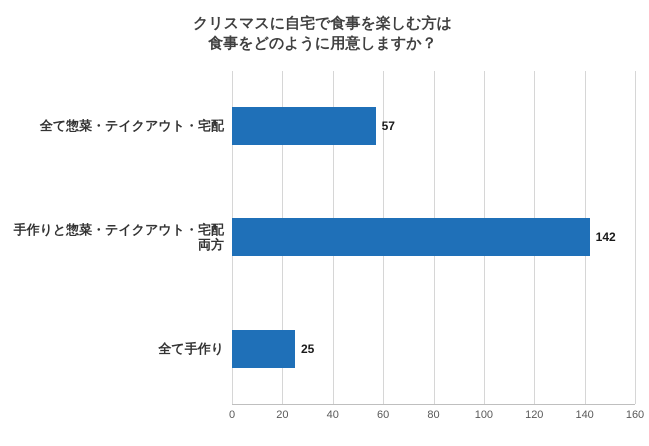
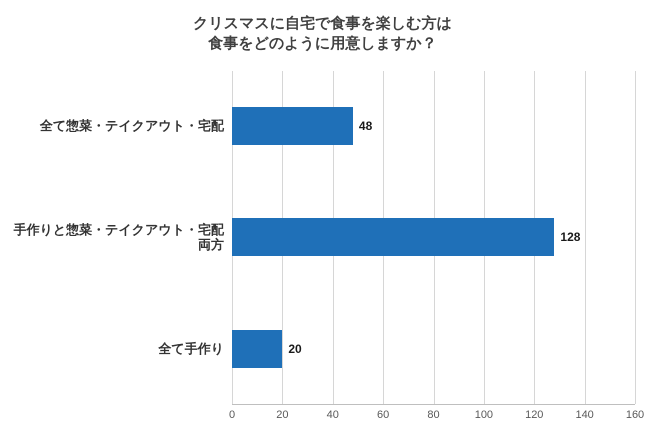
全て惣菜・テイクアウト・宅配: 57 -> 48
手作りと惣菜・テイクアウト・宅配両方: 142 -> 128
全て手作り: 25 -> 20
